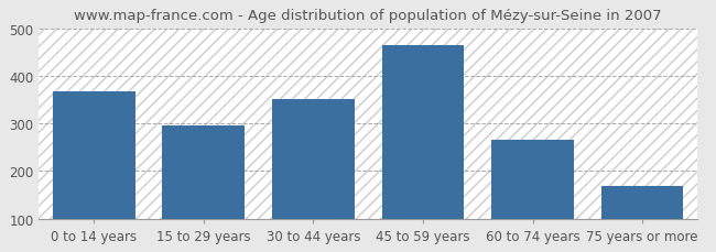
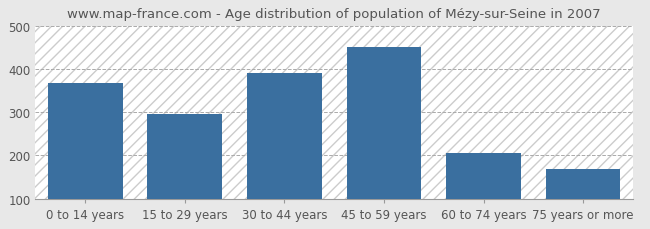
30 to 44 years: 352 -> 390
45 to 59 years: 465 -> 450
60 to 74 years: 266 -> 205
